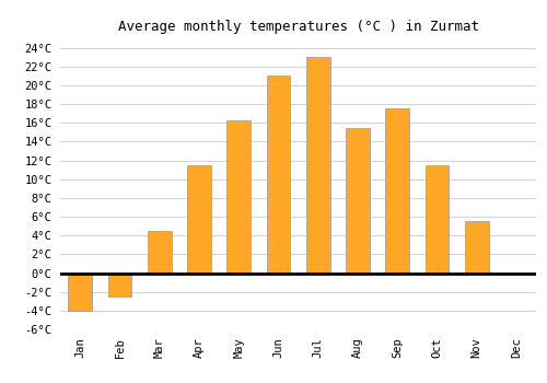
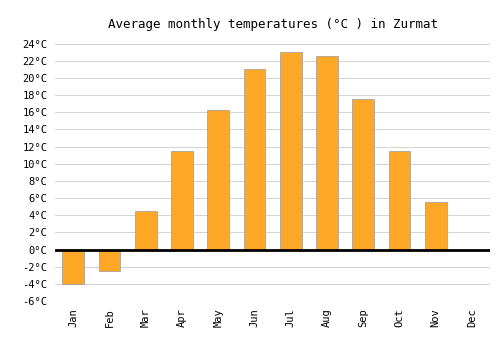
Aug: 15.4°C -> 22.5°C
